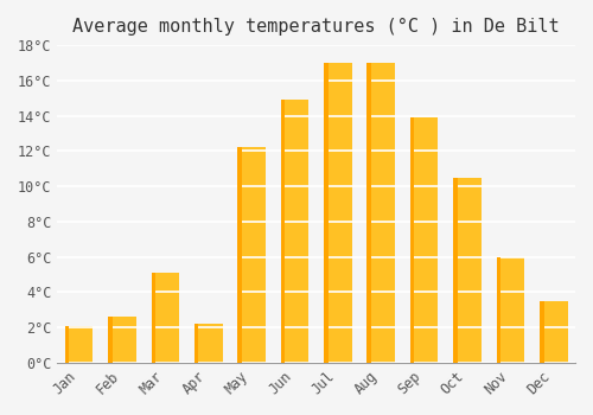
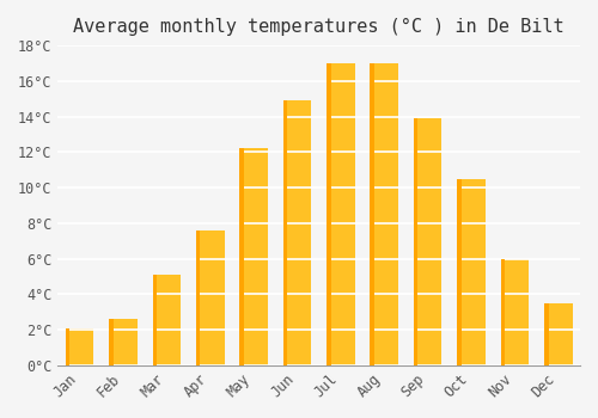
Apr: 2.2°C -> 7.6°C
